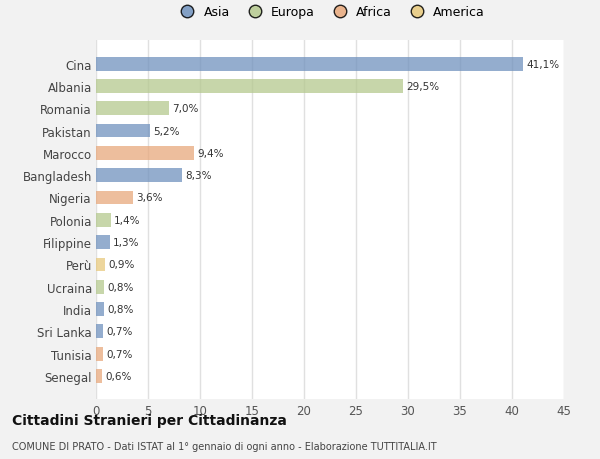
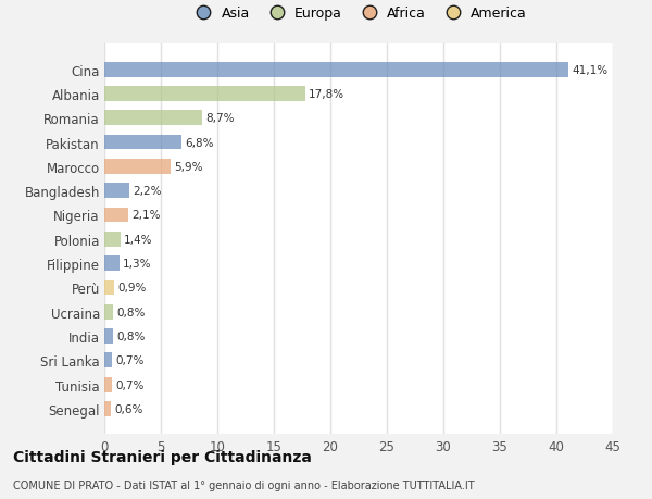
Albania: 29,5% -> 17,8%
Romania: 7,0% -> 8,7%
Pakistan: 5,2% -> 6,8%
Marocco: 9,4% -> 5,9%
Bangladesh: 8,3% -> 2,2%
Nigeria: 3,6% -> 2,1%
